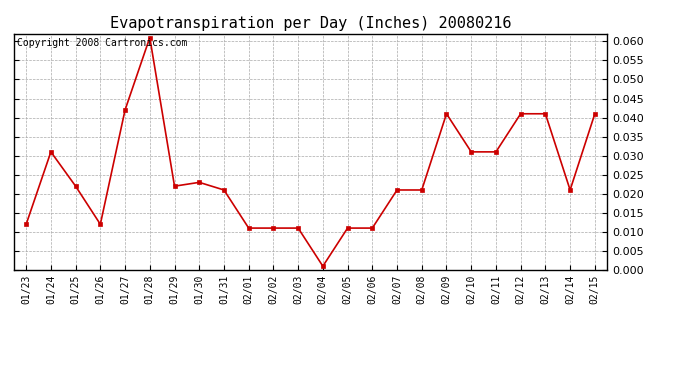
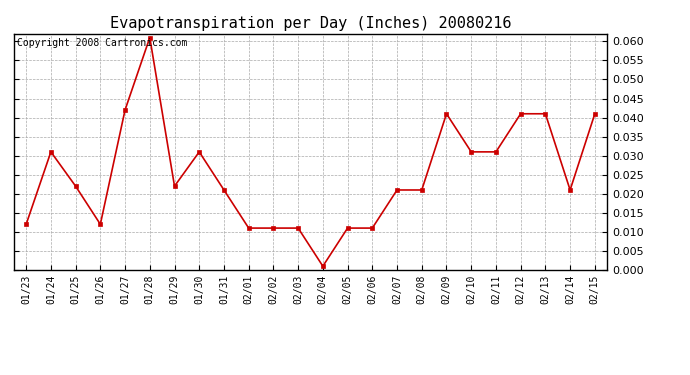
01/30: 0.023 -> 0.031
